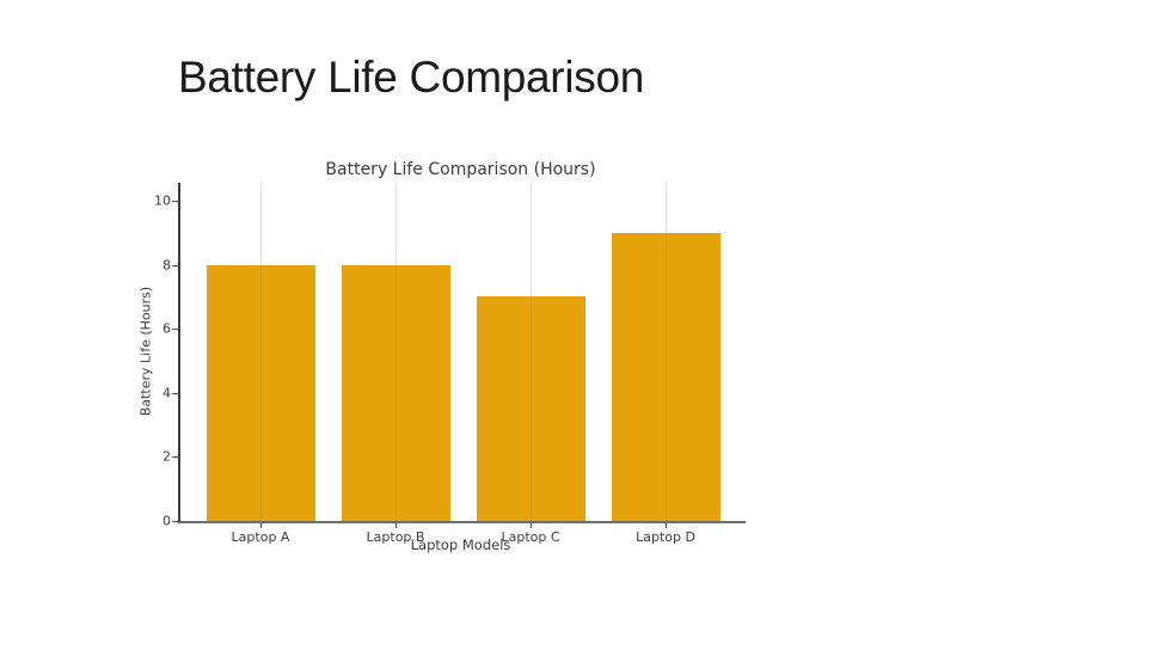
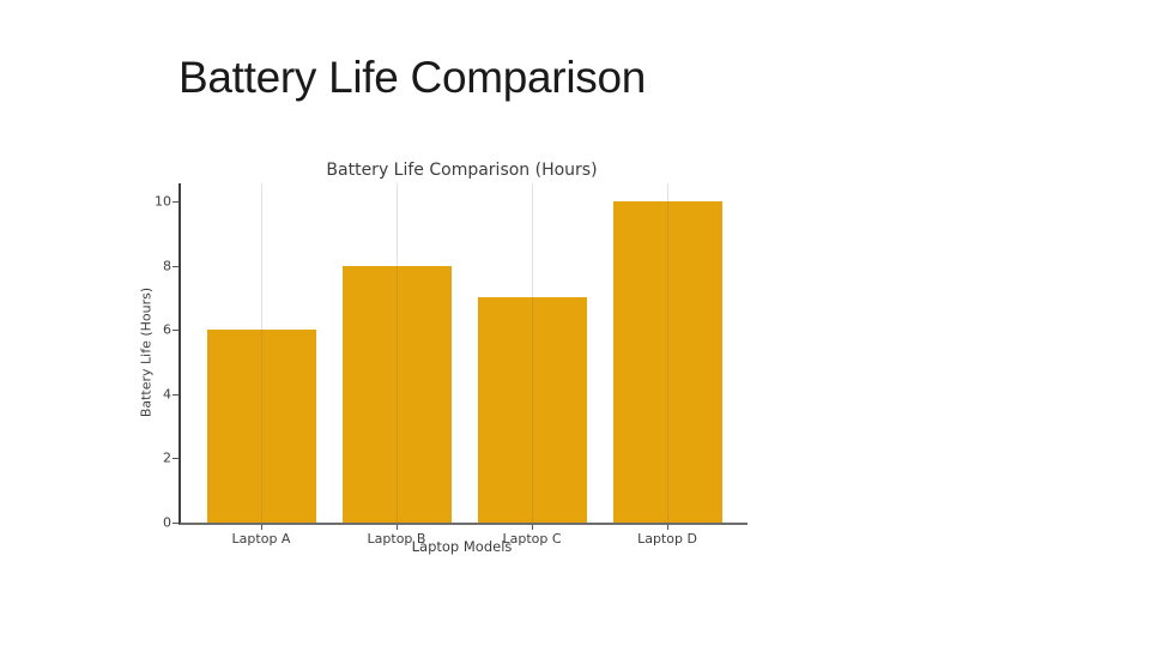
Laptop A: 8 -> 6
Laptop D: 9 -> 10
